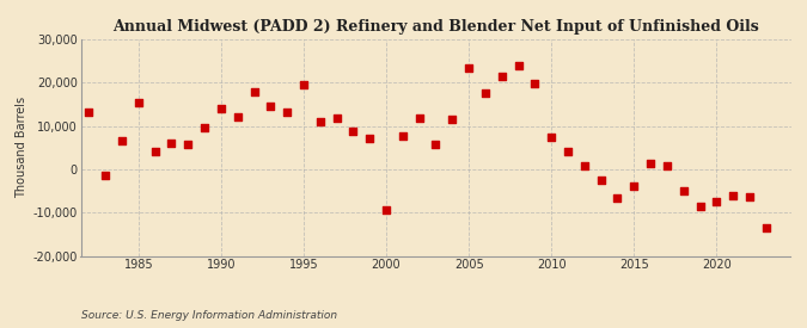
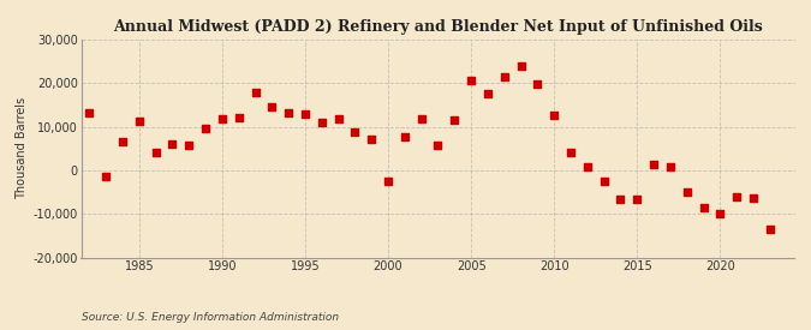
1985: 15,500 -> 11,200
1990: 14,000 -> 11,800
1995: 19,500 -> 12,800
2000: -9,500 -> -2,500
2005: 23,500 -> 20,700
2010: 7,500 -> 12,700
2015: -4,000 -> -6,700
2020: -7,500 -> -9,900
